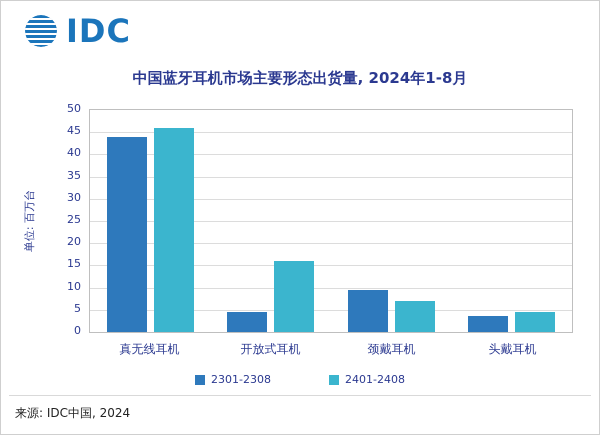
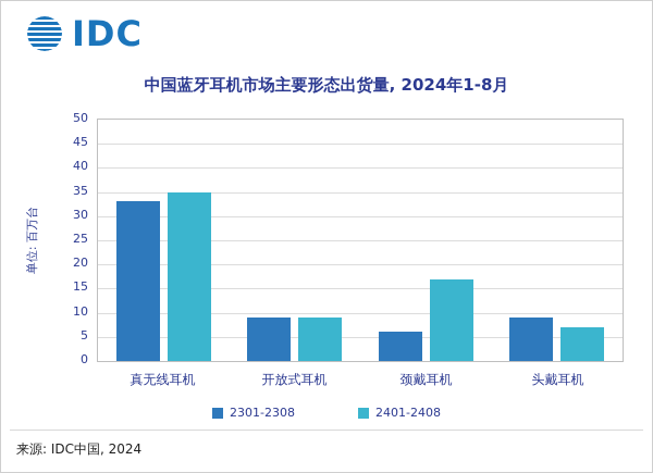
2301-2308/真无线耳机: 44 -> 33
2401-2408/真无线耳机: 46 -> 35
2301-2308/开放式耳机: 4 -> 9
2401-2408/开放式耳机: 16 -> 9
2301-2308/颈戴耳机: 10 -> 6
2401-2408/颈戴耳机: 7 -> 17
2301-2308/头戴耳机: 4 -> 9
2401-2408/头戴耳机: 4 -> 7
